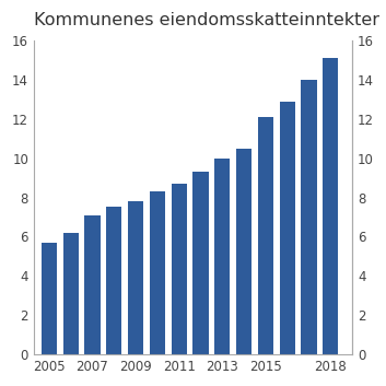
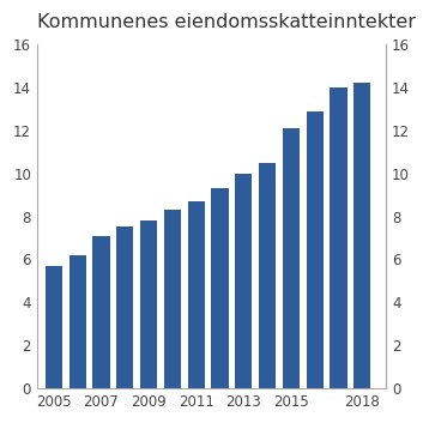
2018: 15.1 -> 14.2
